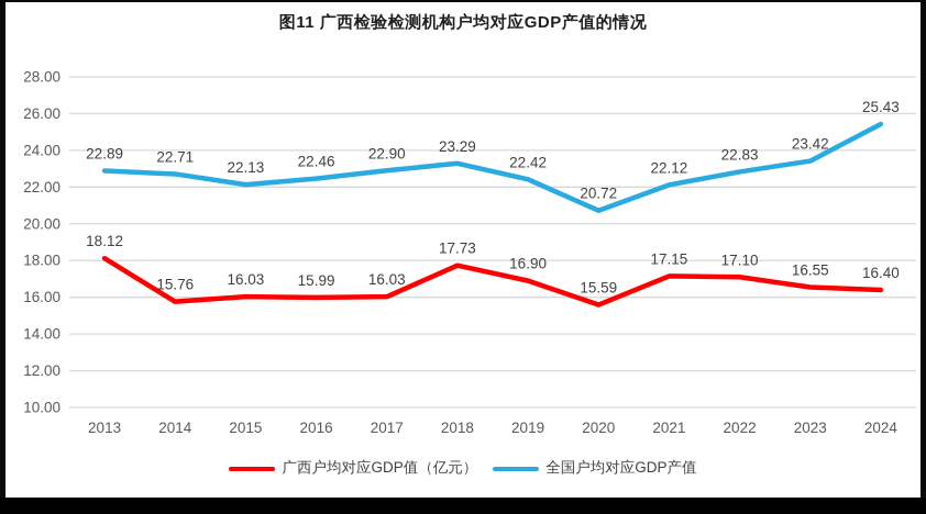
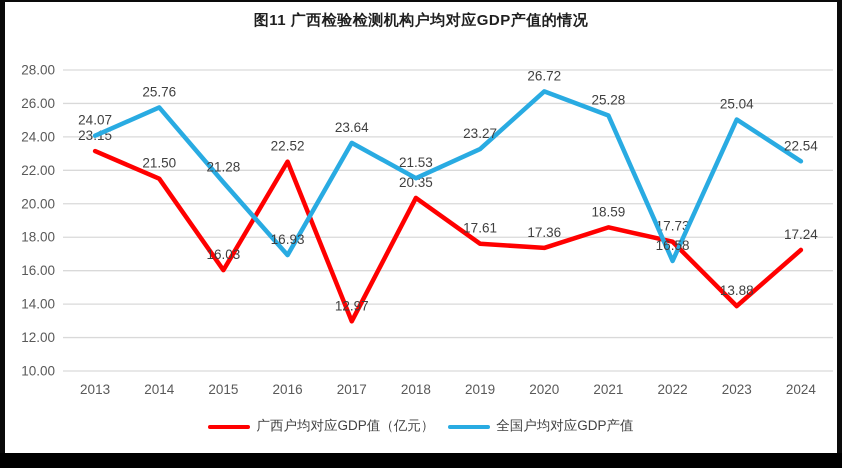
广西户均对应GDP值（亿元）/2013: 18.12 -> 23.15
全国户均对应GDP产值/2013: 22.89 -> 24.07
广西户均对应GDP值（亿元）/2014: 15.76 -> 21.50
全国户均对应GDP产值/2014: 22.71 -> 25.76
全国户均对应GDP产值/2015: 22.13 -> 21.28
广西户均对应GDP值（亿元）/2016: 15.99 -> 22.52
全国户均对应GDP产值/2016: 22.46 -> 16.93
广西户均对应GDP值（亿元）/2017: 16.03 -> 12.97
全国户均对应GDP产值/2017: 22.90 -> 23.64
广西户均对应GDP值（亿元）/2018: 17.73 -> 20.35
全国户均对应GDP产值/2018: 23.29 -> 21.53
广西户均对应GDP值（亿元）/2019: 16.90 -> 17.61
全国户均对应GDP产值/2019: 22.42 -> 23.27
广西户均对应GDP值（亿元）/2020: 15.59 -> 17.36
全国户均对应GDP产值/2020: 20.72 -> 26.72
广西户均对应GDP值（亿元）/2021: 17.15 -> 18.59
全国户均对应GDP产值/2021: 22.12 -> 25.28
广西户均对应GDP值（亿元）/2022: 17.10 -> 17.73
全国户均对应GDP产值/2022: 22.83 -> 16.58
广西户均对应GDP值（亿元）/2023: 16.55 -> 13.88
全国户均对应GDP产值/2023: 23.42 -> 25.04
广西户均对应GDP值（亿元）/2024: 16.40 -> 17.24
全国户均对应GDP产值/2024: 25.43 -> 22.54
